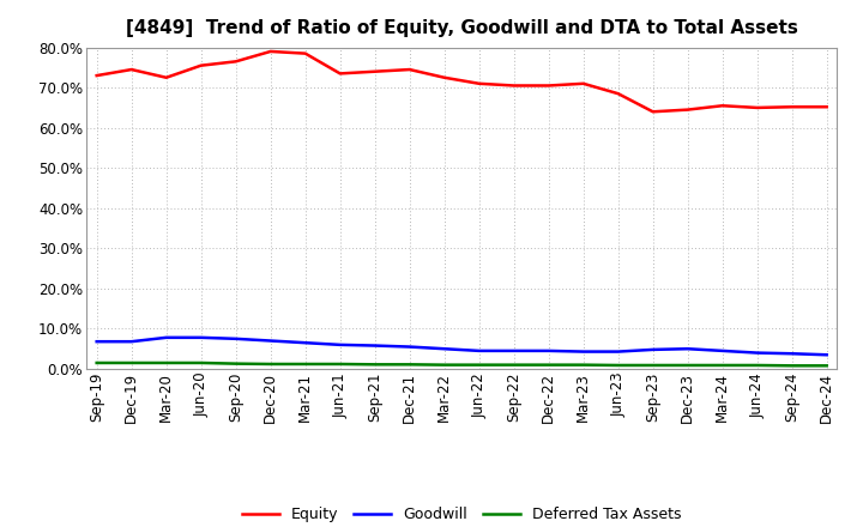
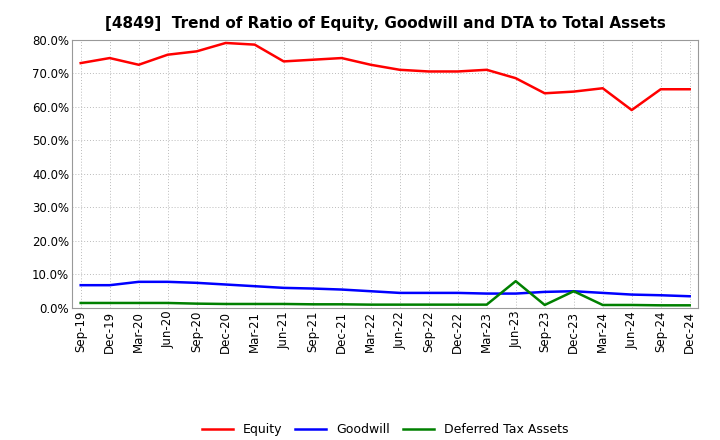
Deferred Tax Assets/Jun-23: 0.9% -> 8.0%
Deferred Tax Assets/Dec-23: 0.9% -> 5.0%
Equity/Jun-24: 65.0% -> 59.0%
